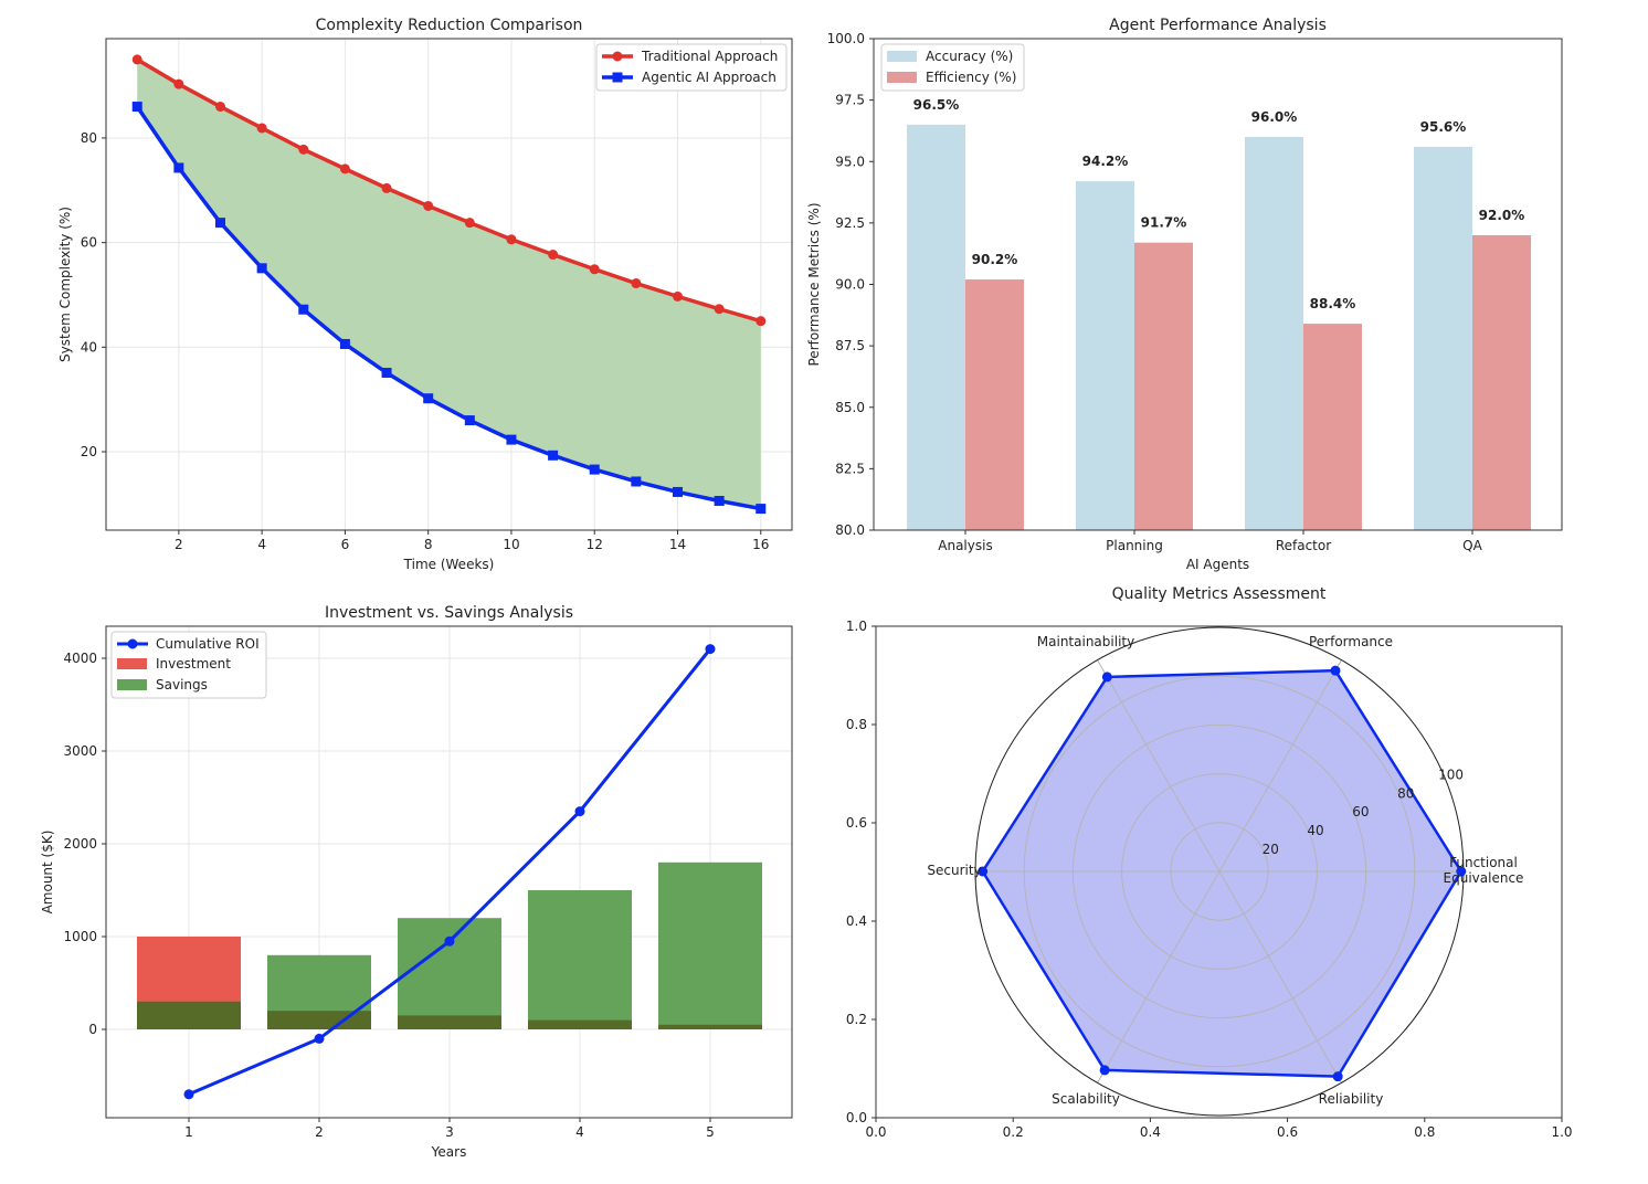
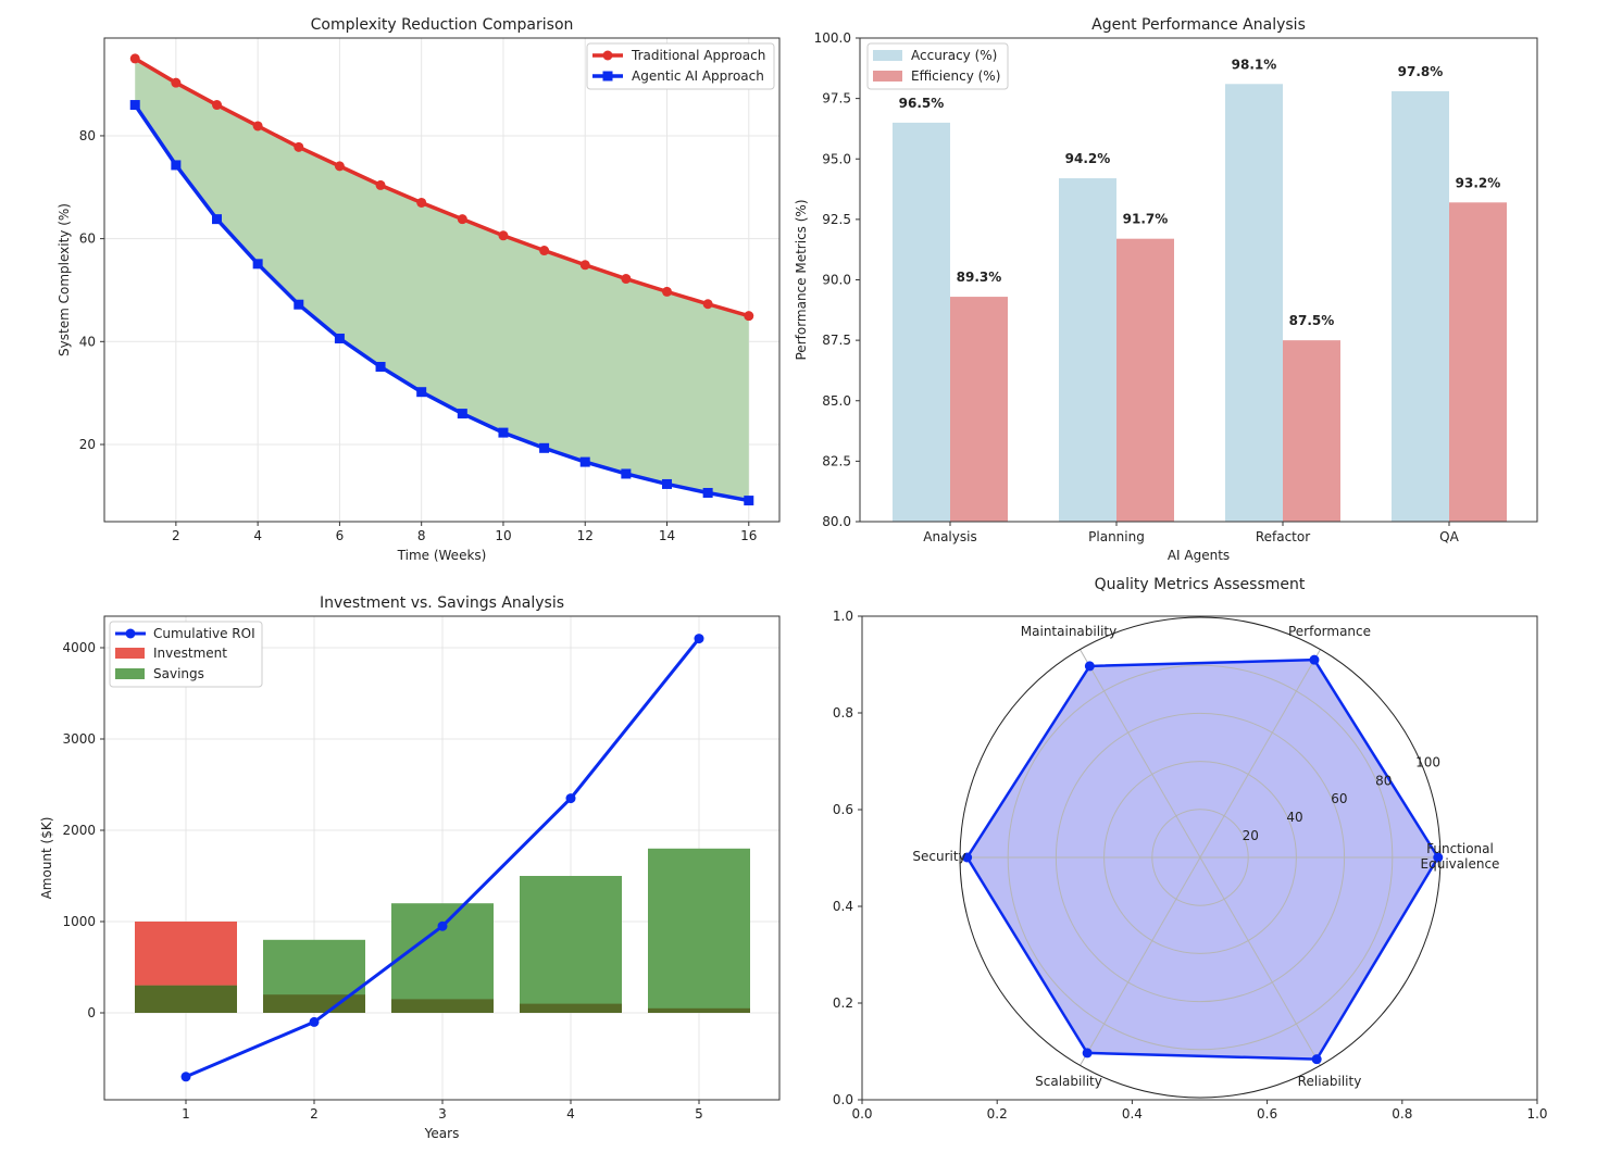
Agent Performance Analysis/Efficiency (%)/Analysis: 90.2% -> 89.3%
Agent Performance Analysis/Accuracy (%)/Refactor: 96.0% -> 98.1%
Agent Performance Analysis/Efficiency (%)/Refactor: 88.4% -> 87.5%
Agent Performance Analysis/Accuracy (%)/QA: 95.6% -> 97.8%
Agent Performance Analysis/Efficiency (%)/QA: 92.0% -> 93.2%
